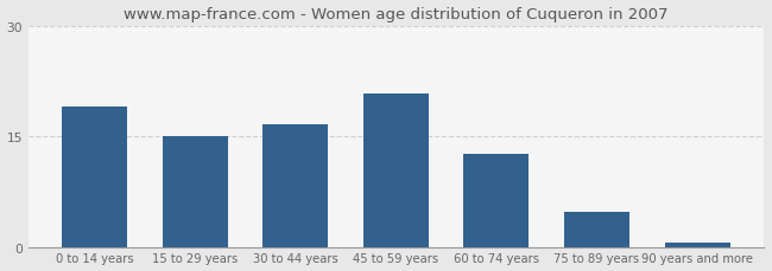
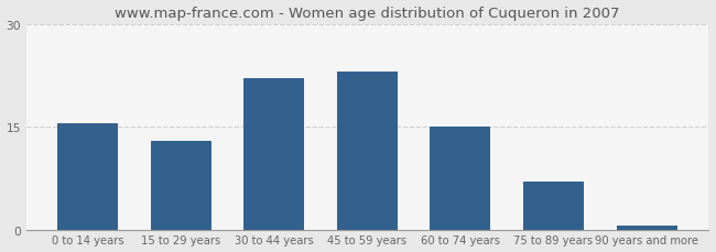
0 to 14 years: 19.0 -> 15.5
15 to 29 years: 15.0 -> 13.0
30 to 44 years: 16.6 -> 22.0
45 to 59 years: 20.8 -> 23.0
60 to 74 years: 12.6 -> 15.0
75 to 89 years: 4.8 -> 7.0
